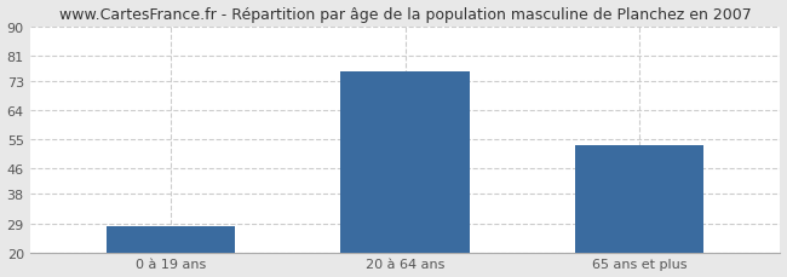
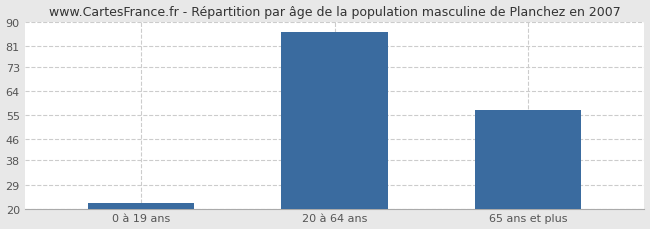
0 à 19 ans: 28 -> 22
20 à 64 ans: 76 -> 86
65 ans et plus: 53 -> 57
